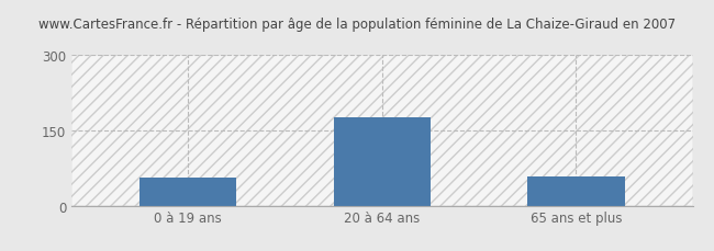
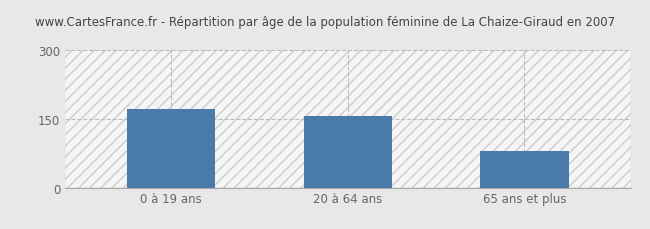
0 à 19 ans: 55 -> 170
20 à 64 ans: 175 -> 155
65 ans et plus: 57 -> 80
